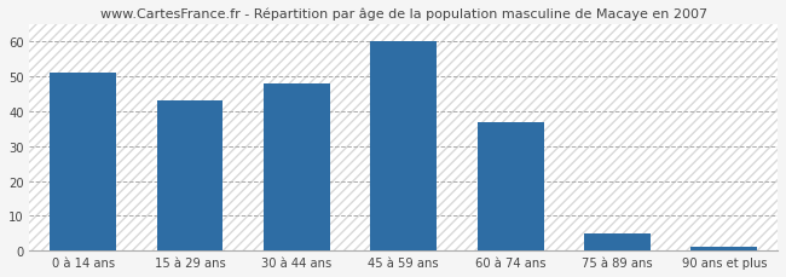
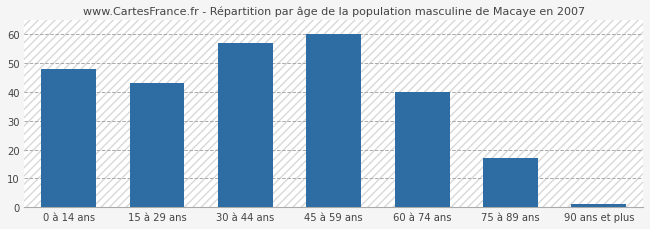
0 à 14 ans: 51 -> 48
30 à 44 ans: 48 -> 57
60 à 74 ans: 37 -> 40
75 à 89 ans: 5 -> 17
